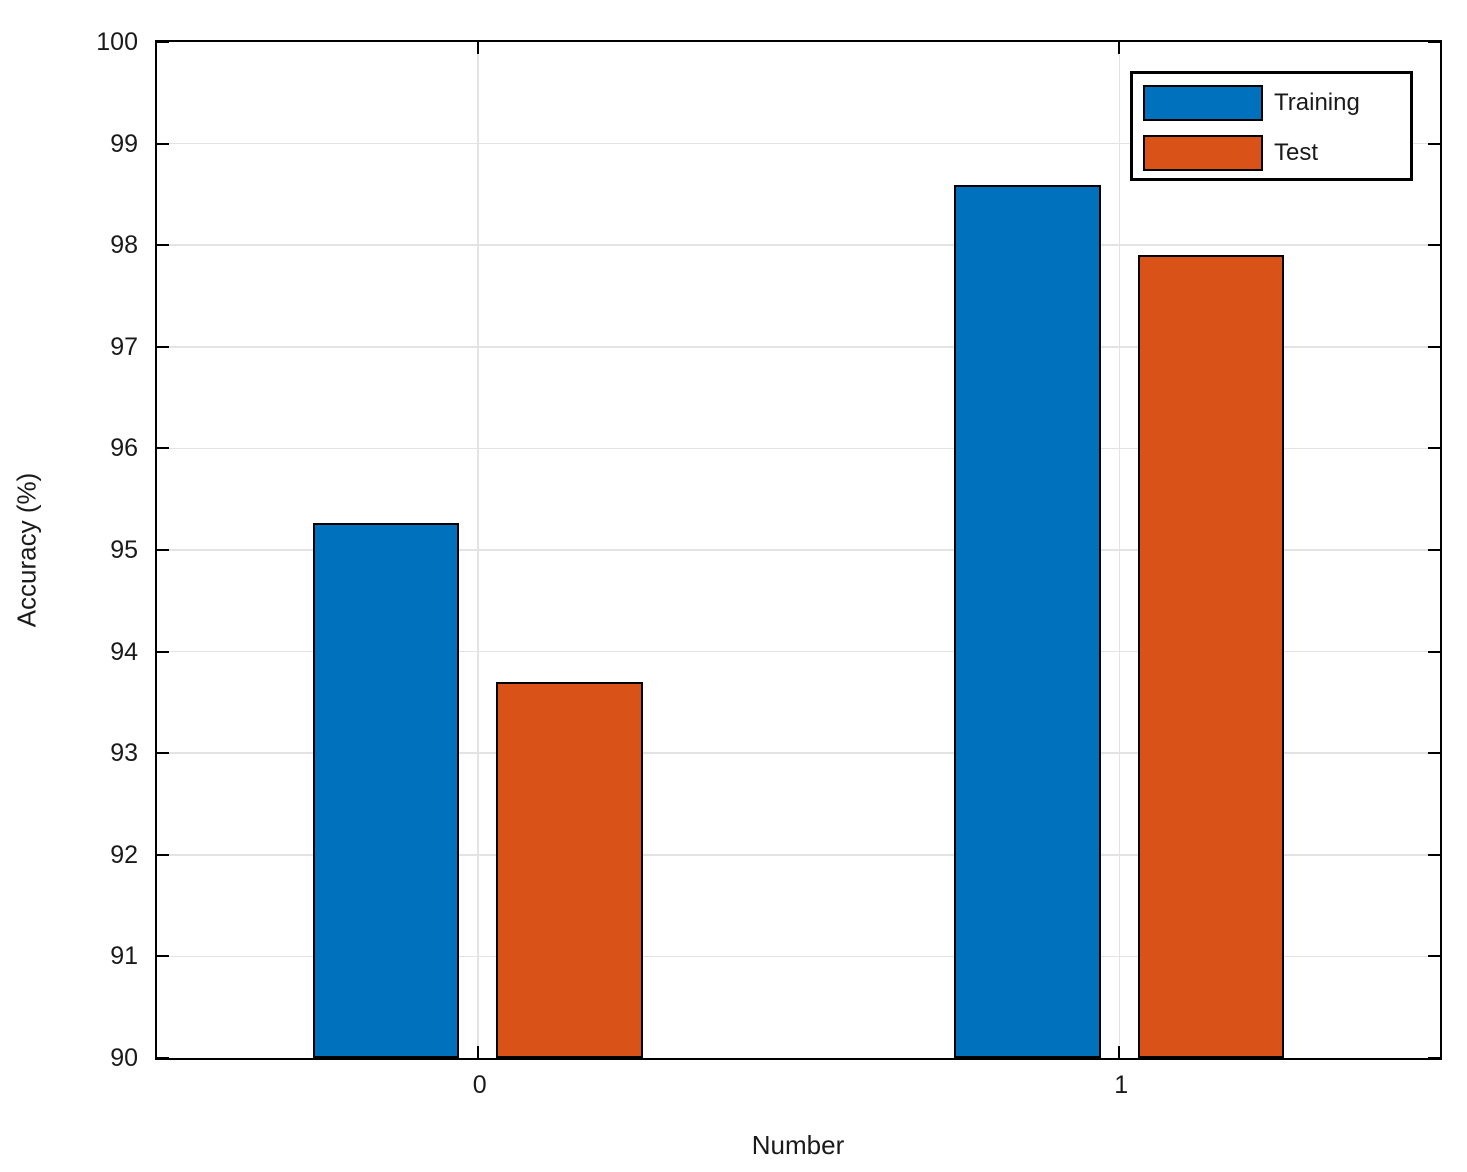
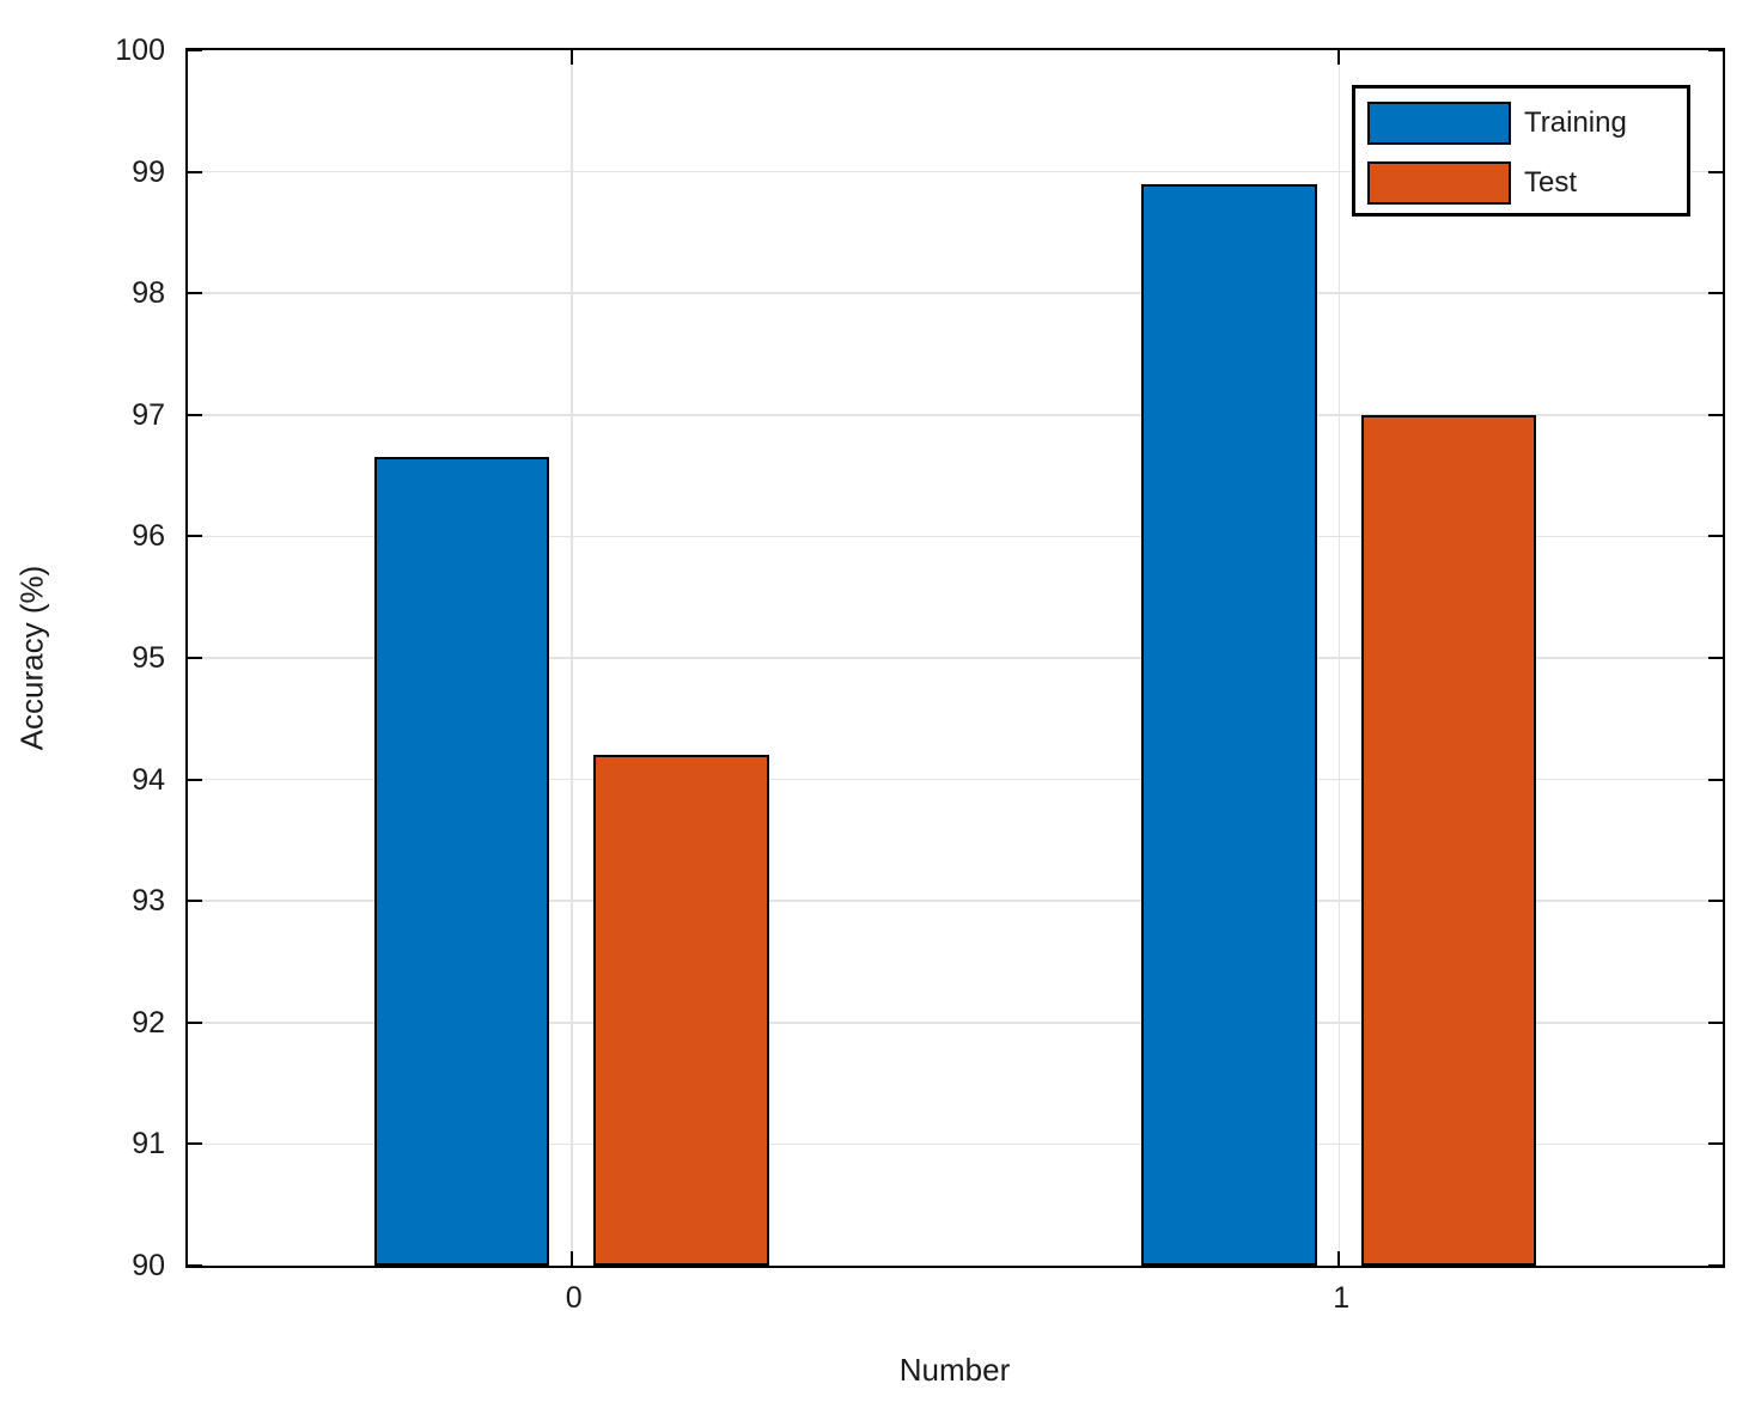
Training/0: 95.27 -> 96.65
Test/0: 93.7 -> 94.2
Training/1: 98.59 -> 98.90
Test/1: 97.9 -> 97.0
